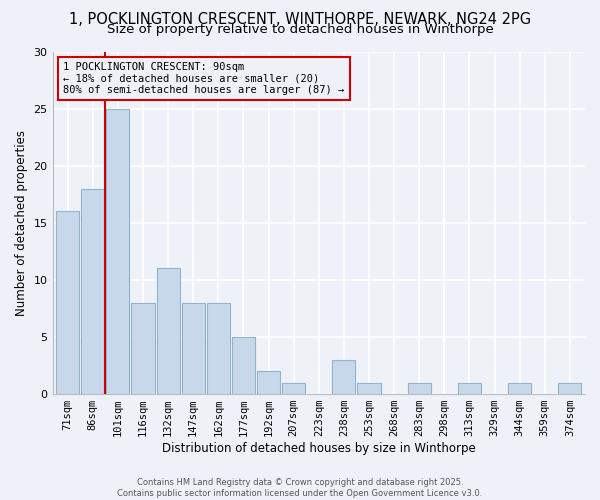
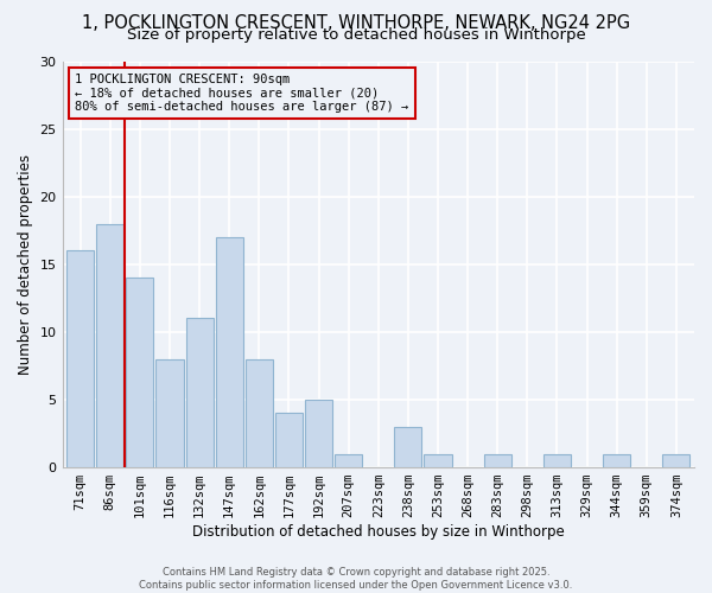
101sqm: 25 -> 14
147sqm: 8 -> 17
177sqm: 5 -> 4
192sqm: 2 -> 5
